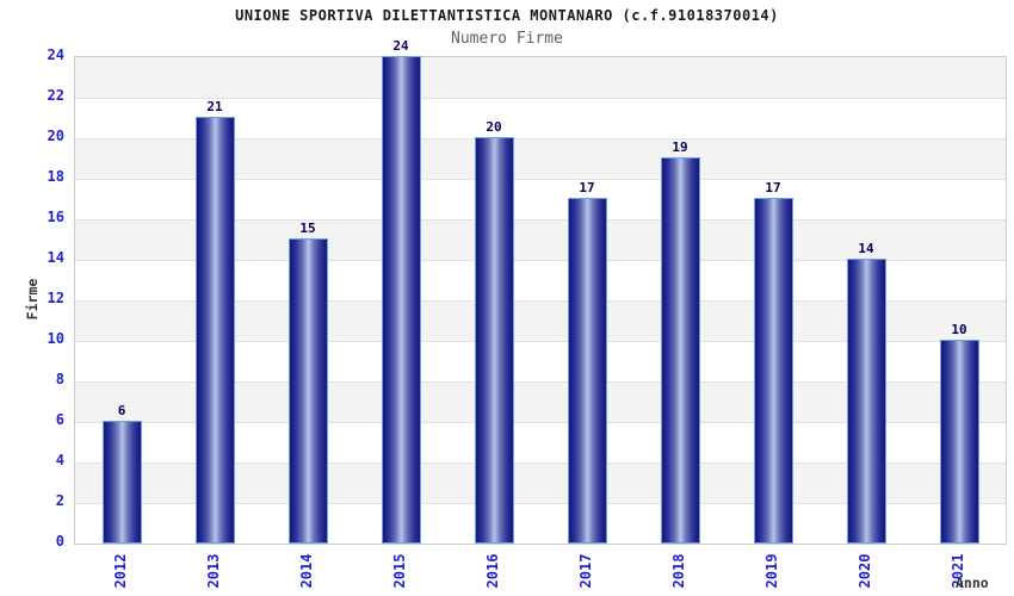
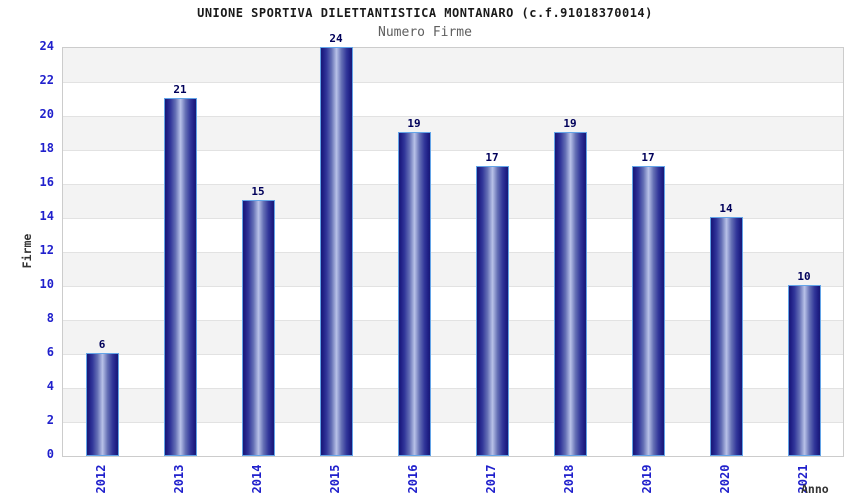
2016: 20 -> 19
